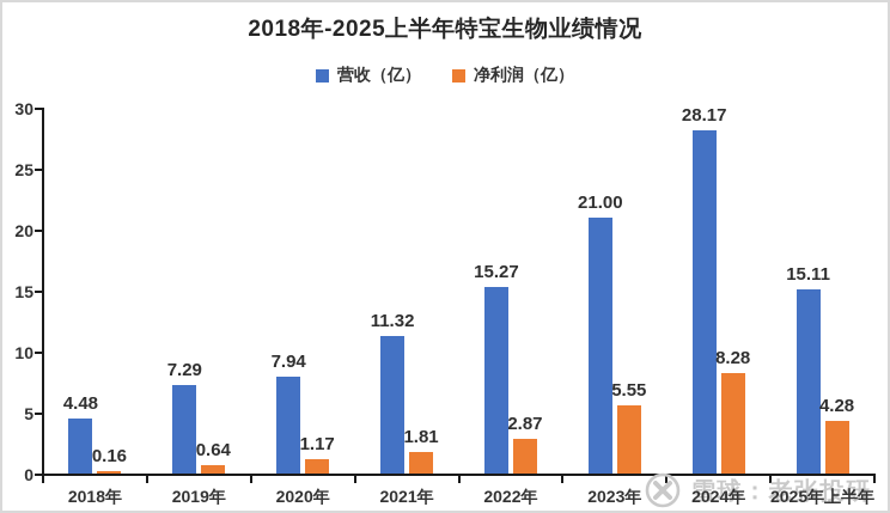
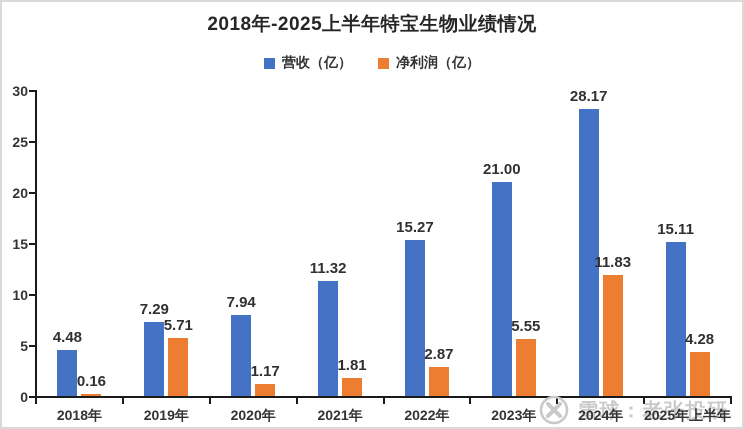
净利润（亿）/2019年: 0.64 -> 5.71
净利润（亿）/2024年: 8.28 -> 11.83
